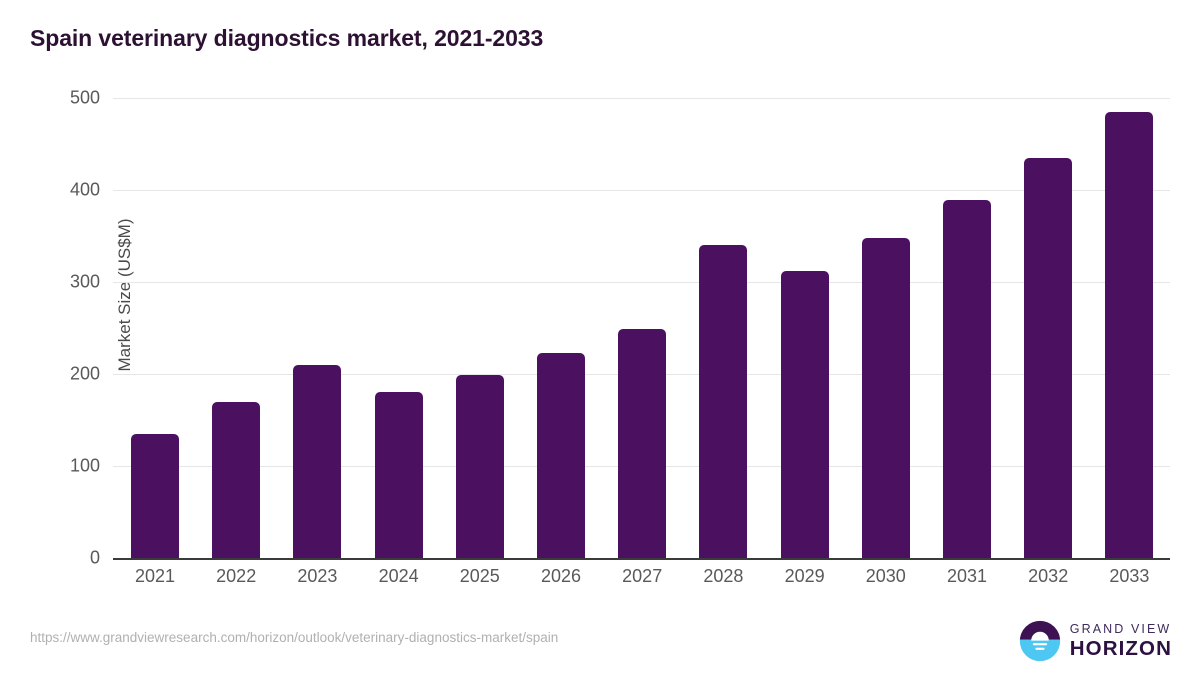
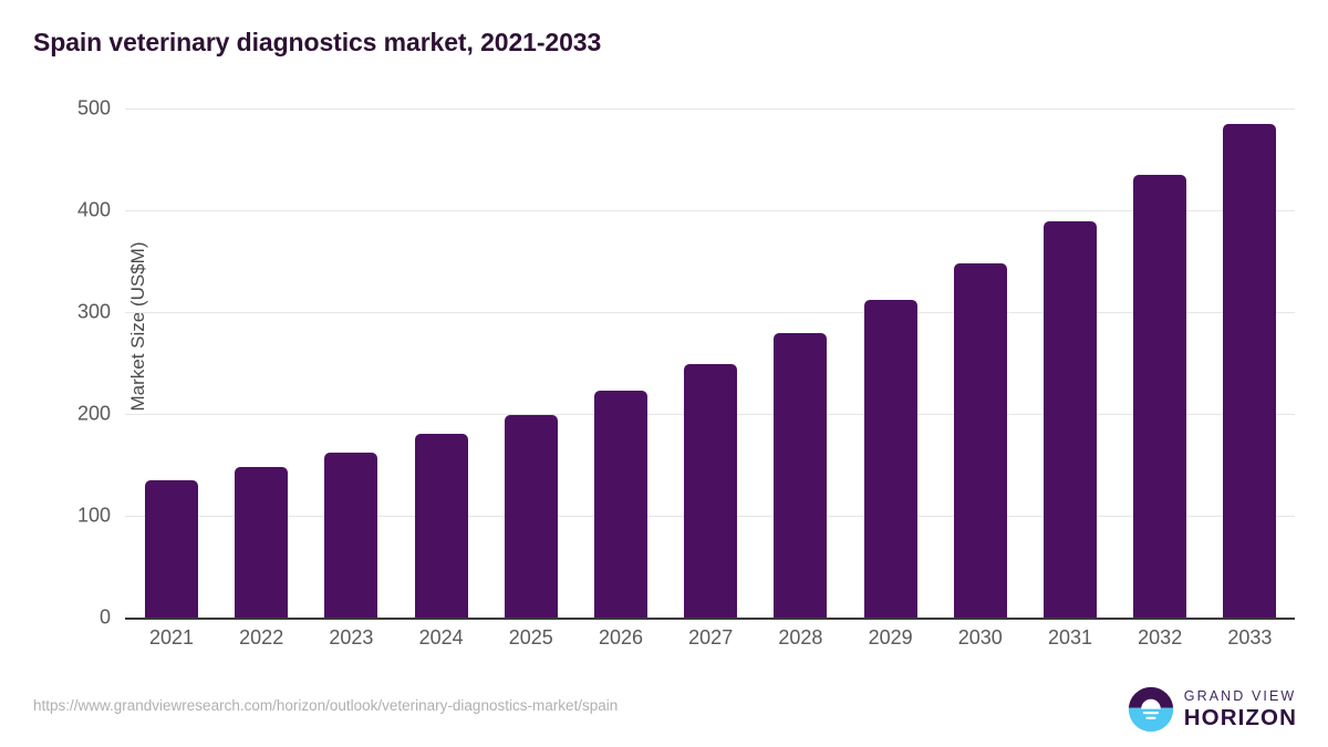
2022: 170 -> 150
2023: 210 -> 160
2028: 340 -> 280
